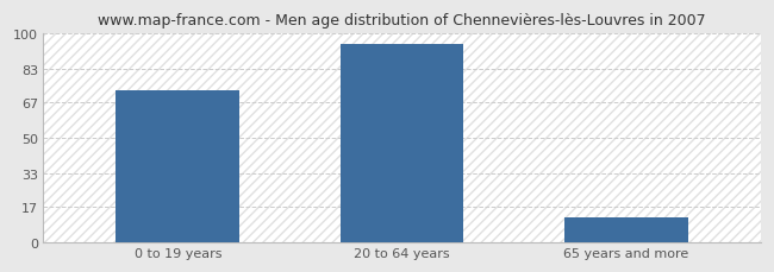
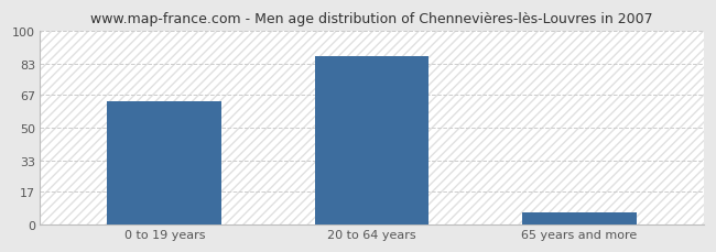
0 to 19 years: 73 -> 64
20 to 64 years: 95 -> 87
65 years and more: 12 -> 6
